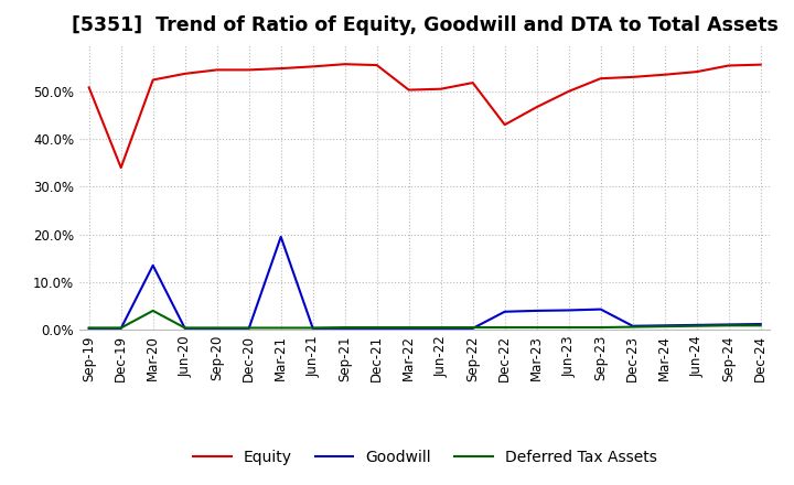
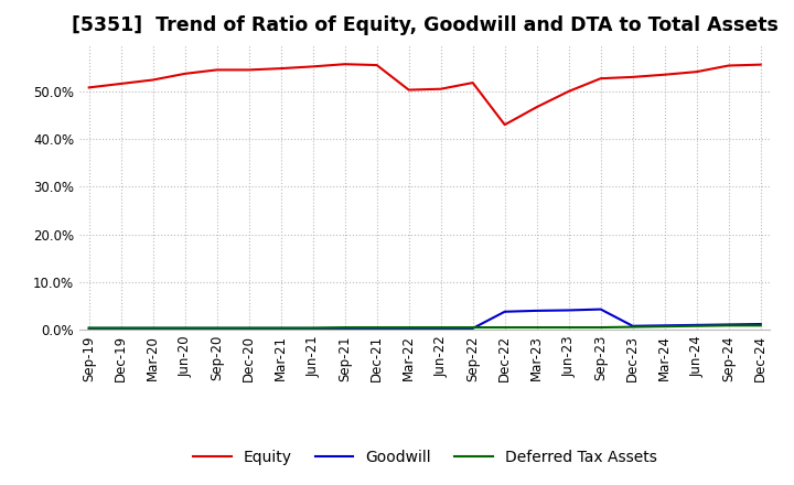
Equity/Dec-19: 34.0% -> 51.6%
Goodwill/Mar-20: 13.5% -> 0.3%
Deferred Tax Assets/Mar-20: 4.0% -> 0.4%
Goodwill/Mar-21: 19.5% -> 0.3%
